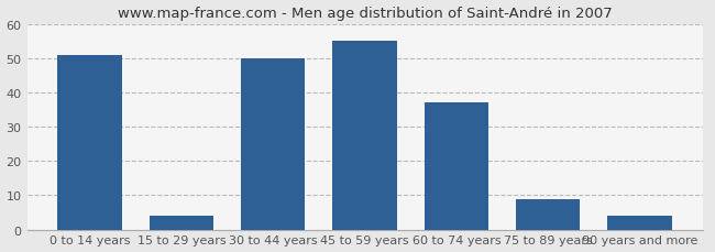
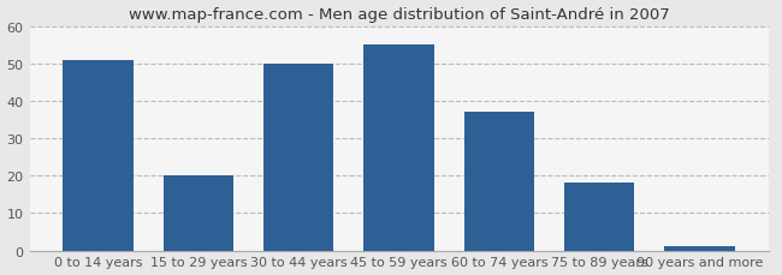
15 to 29 years: 4 -> 20
75 to 89 years: 9 -> 18
90 years and more: 4 -> 1
